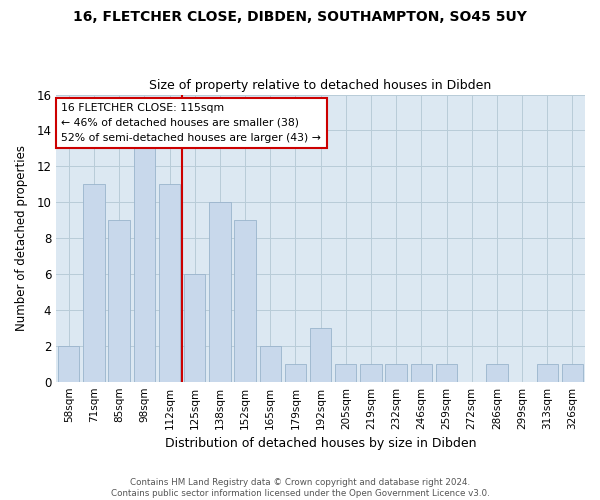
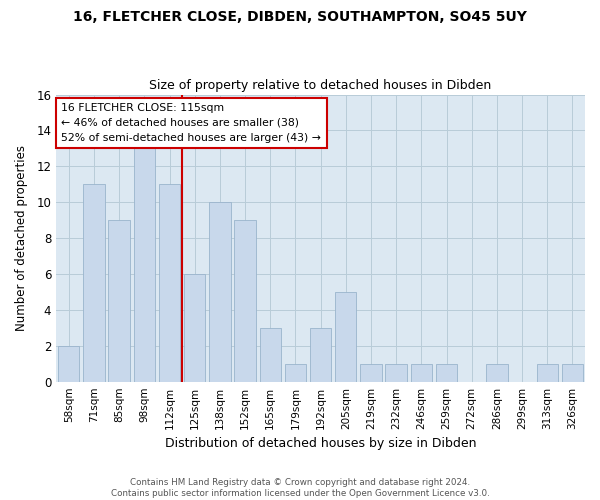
165sqm: 2 -> 3
205sqm: 1 -> 5
